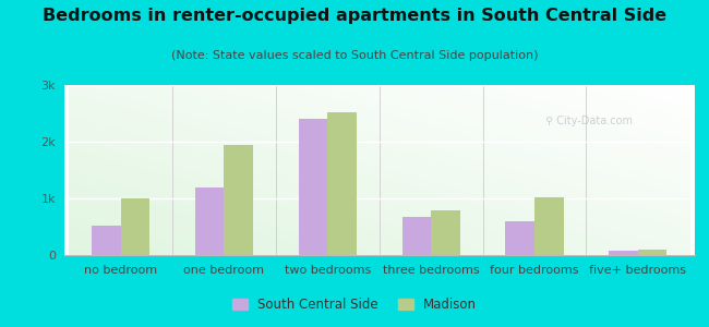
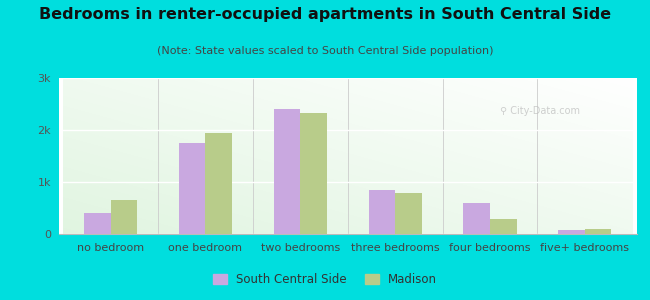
South Central Side/no bedroom: 0.52k -> 0.40k
Madison/no bedroom: 1.00k -> 0.65k
South Central Side/one bedroom: 1.20k -> 1.75k
Madison/two bedrooms: 2.52k -> 2.33k
South Central Side/three bedrooms: 0.68k -> 0.85k
Madison/four bedrooms: 1.02k -> 0.28k
